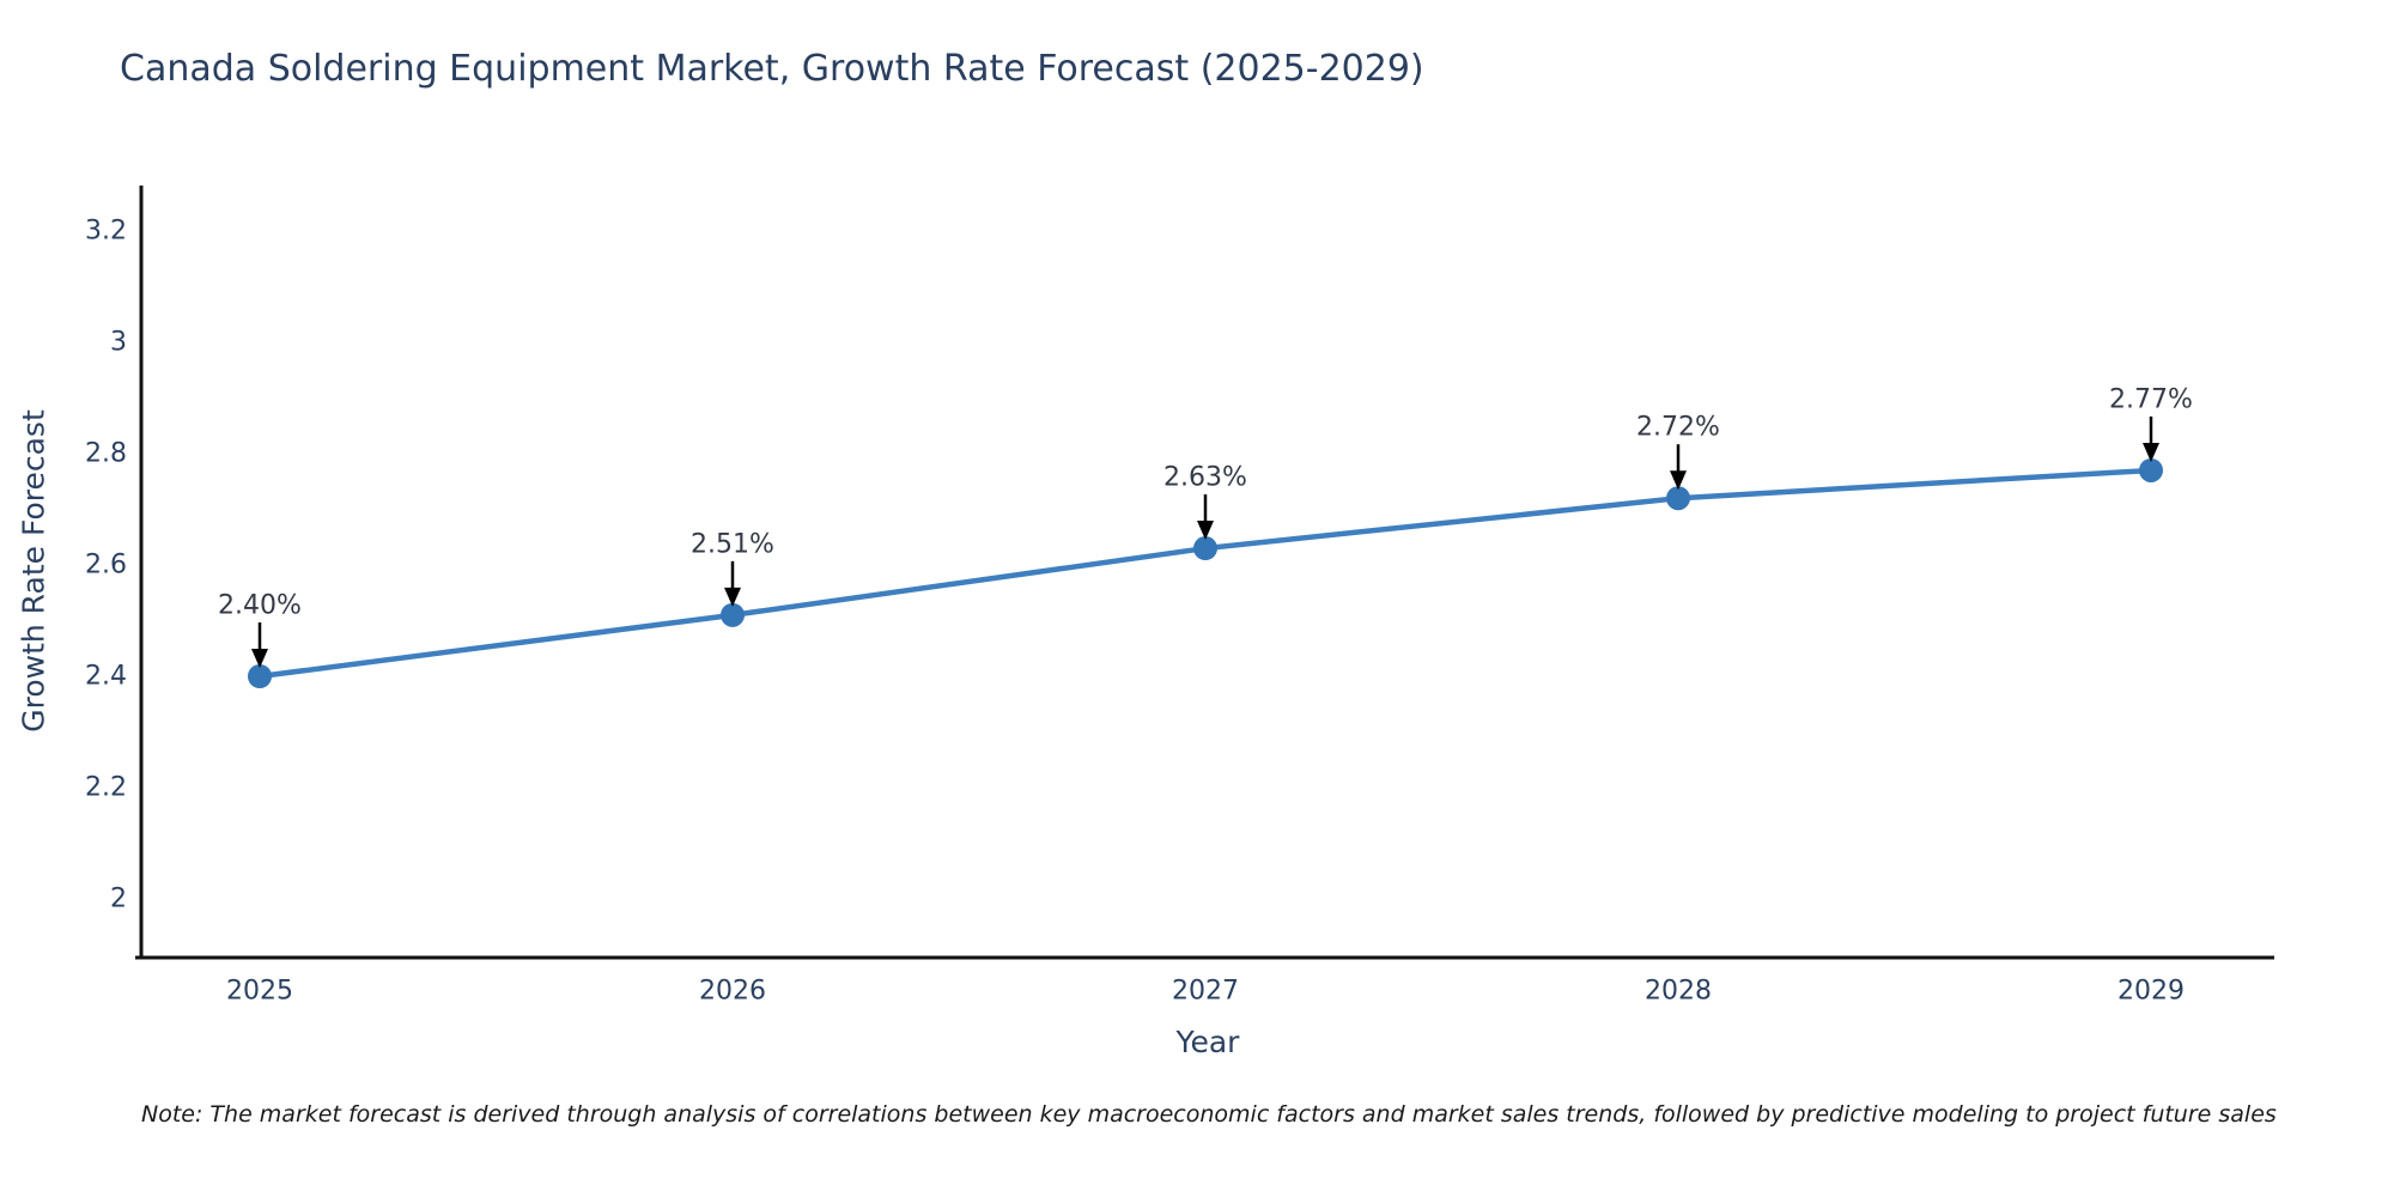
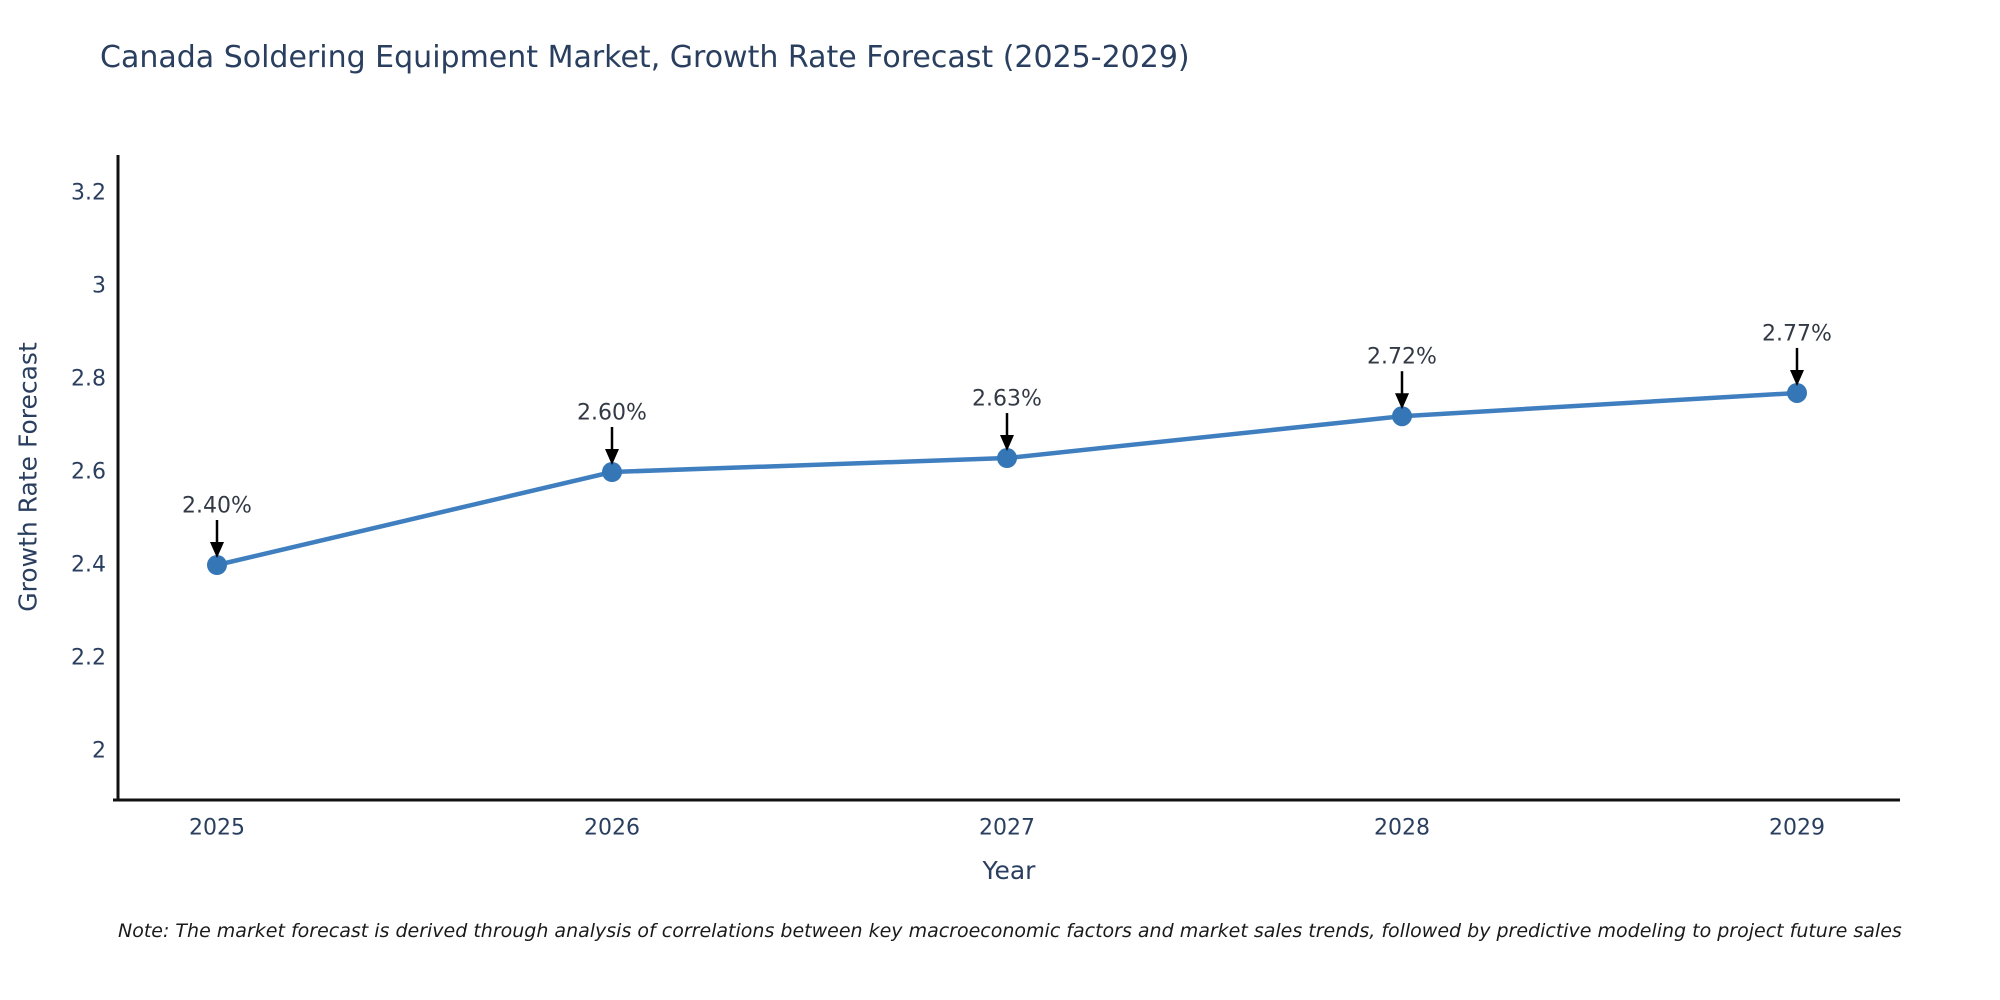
2026: 2.51% -> 2.60%
